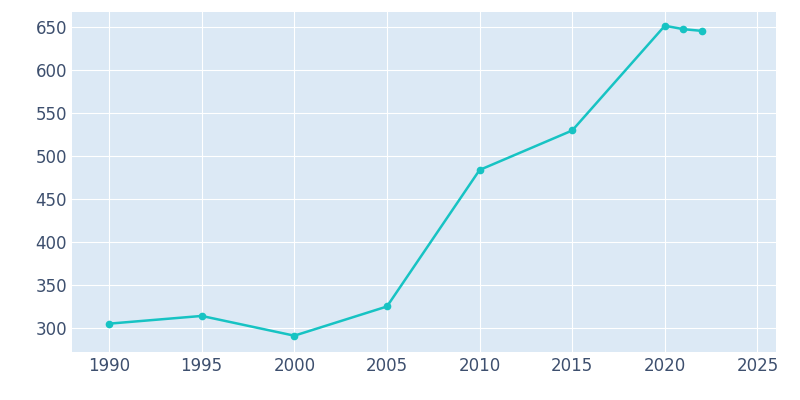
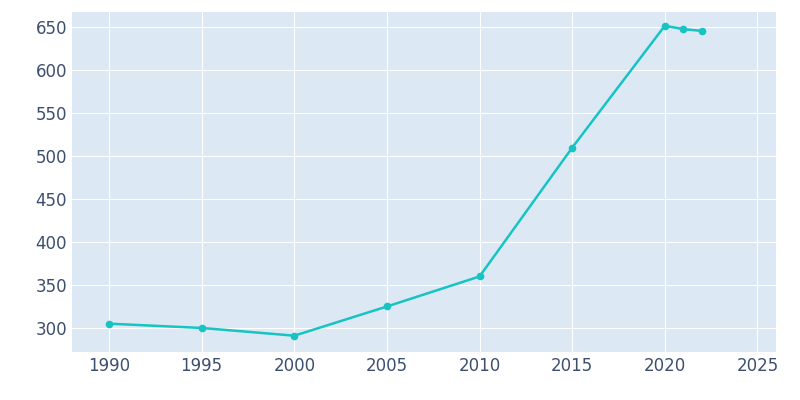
1995: 314 -> 300
2010: 484 -> 360
2015: 530 -> 510
